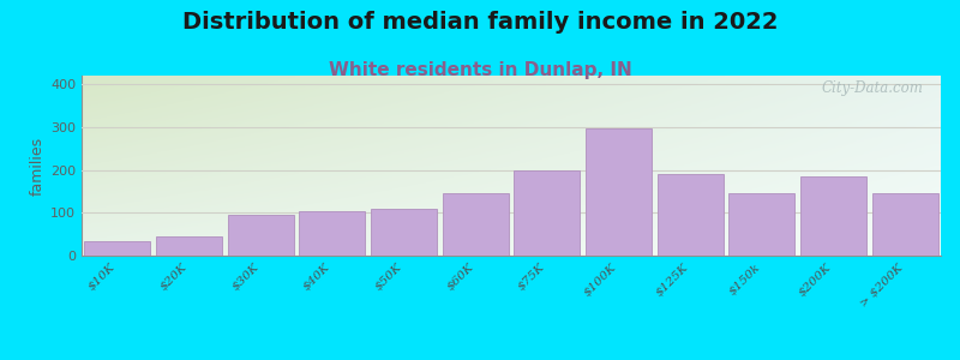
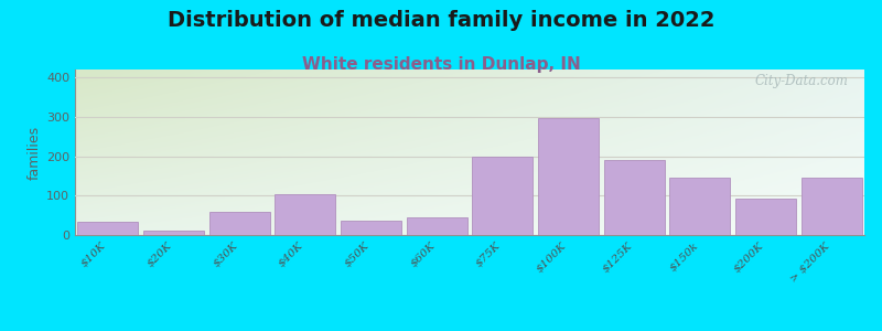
$20K: 45 -> 10
$30K: 95 -> 58
$50K: 110 -> 37
$60K: 145 -> 45
$200K: 185 -> 92
